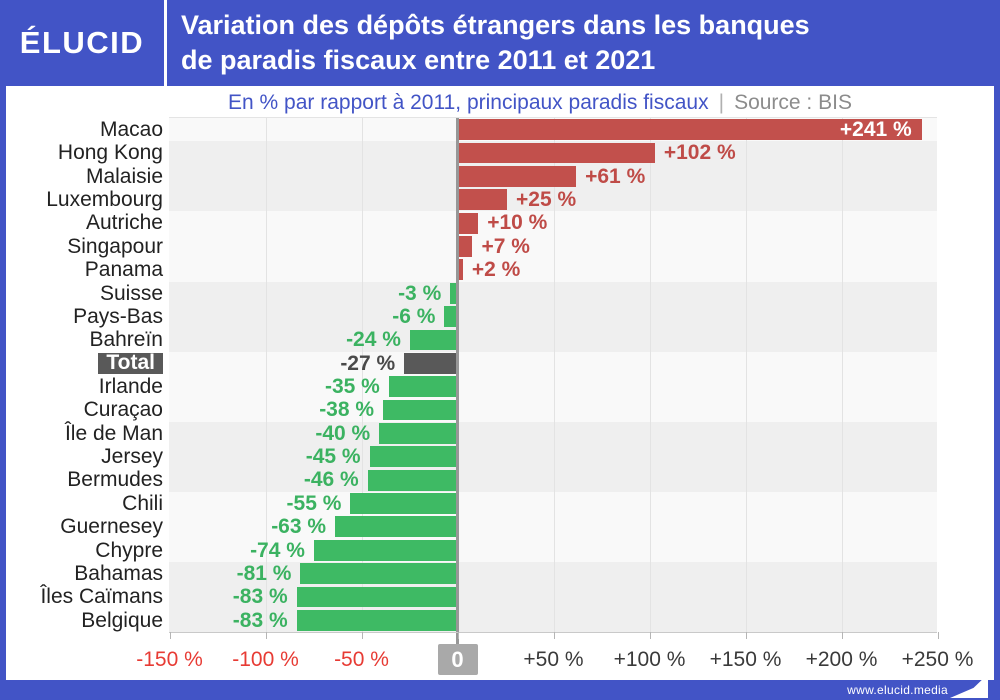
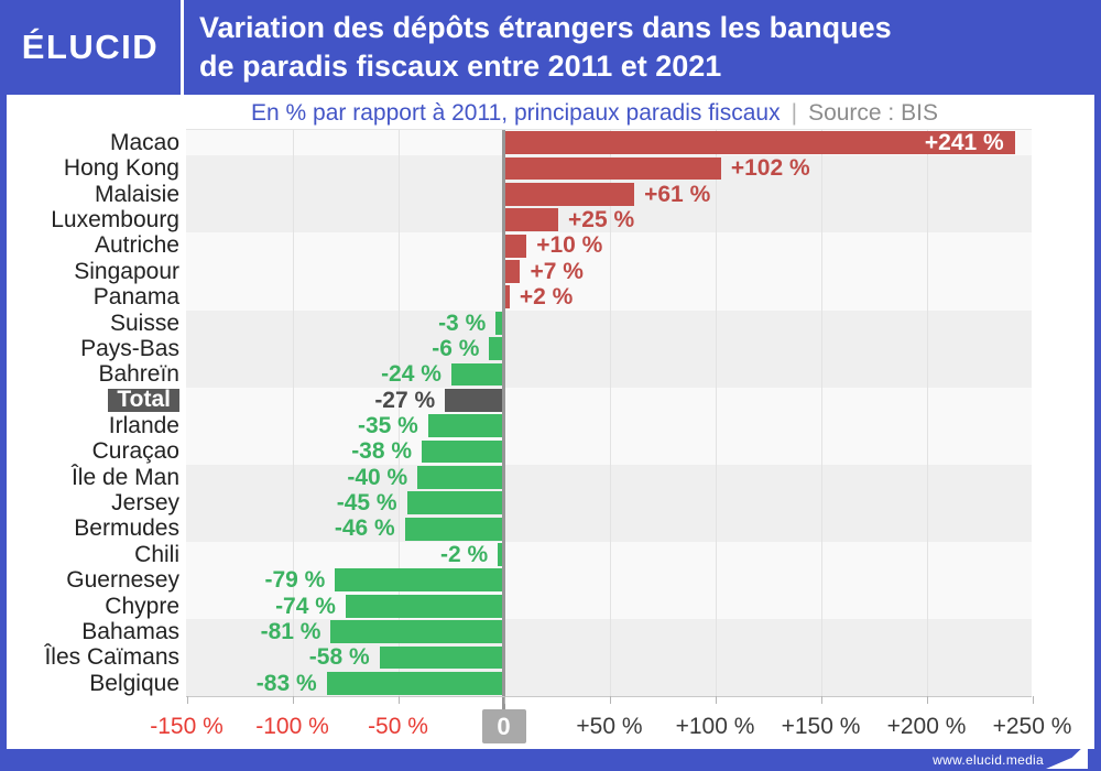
Chili: -55 -> -2
Guernesey: -63 -> -79
Îles Caïmans: -83 -> -58
